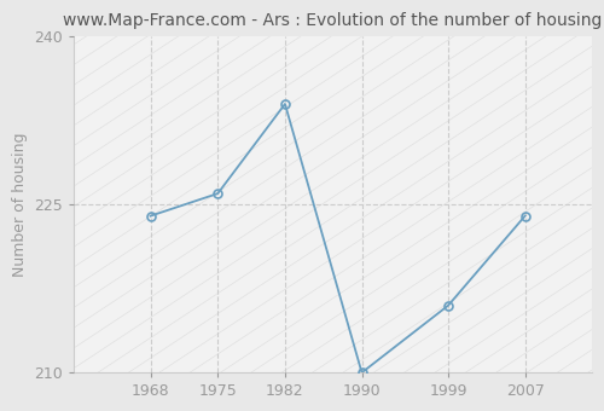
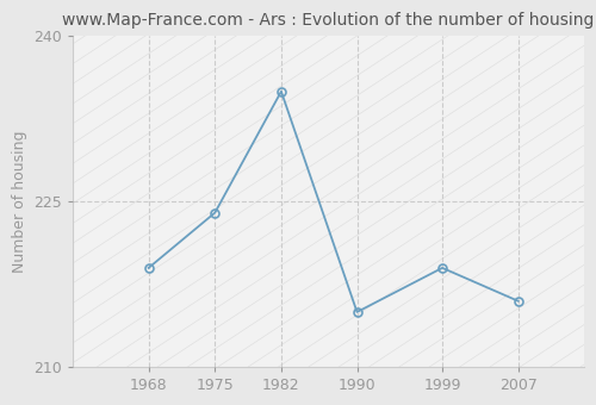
1968: 224 -> 219
1975: 226 -> 224
1982: 234 -> 235
1990: 210 -> 215
1999: 216 -> 219
2007: 224 -> 216
